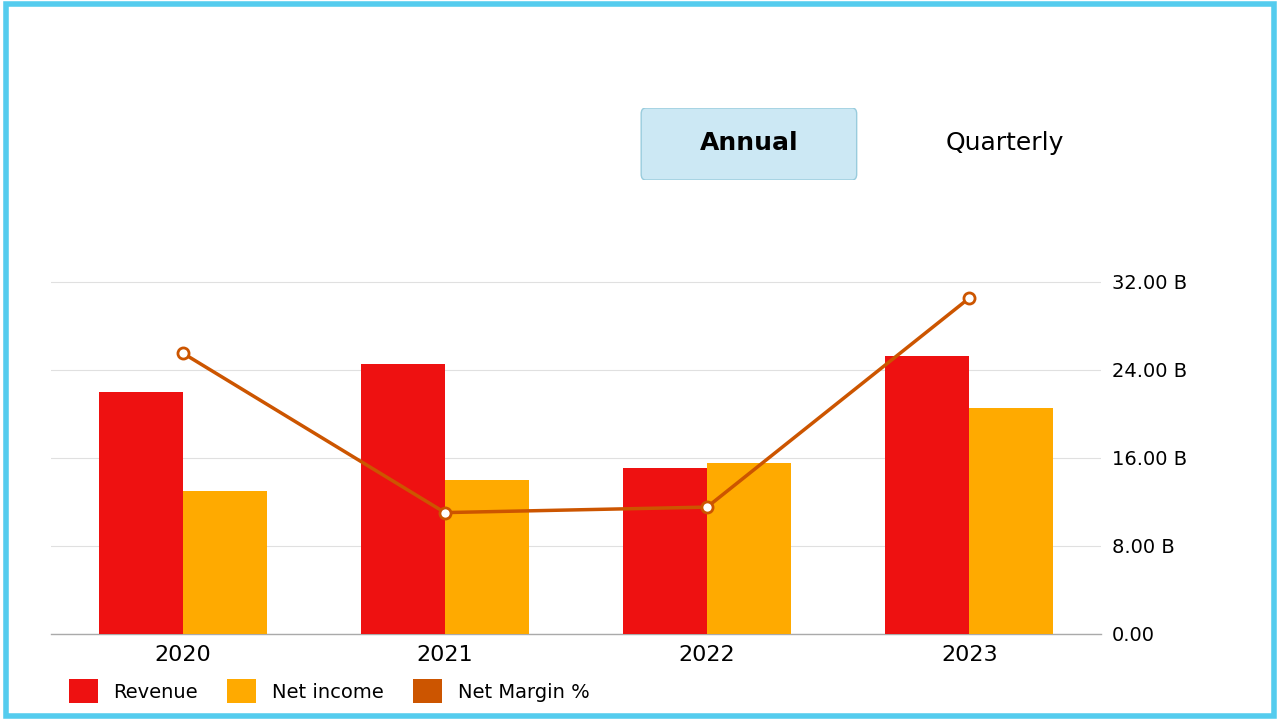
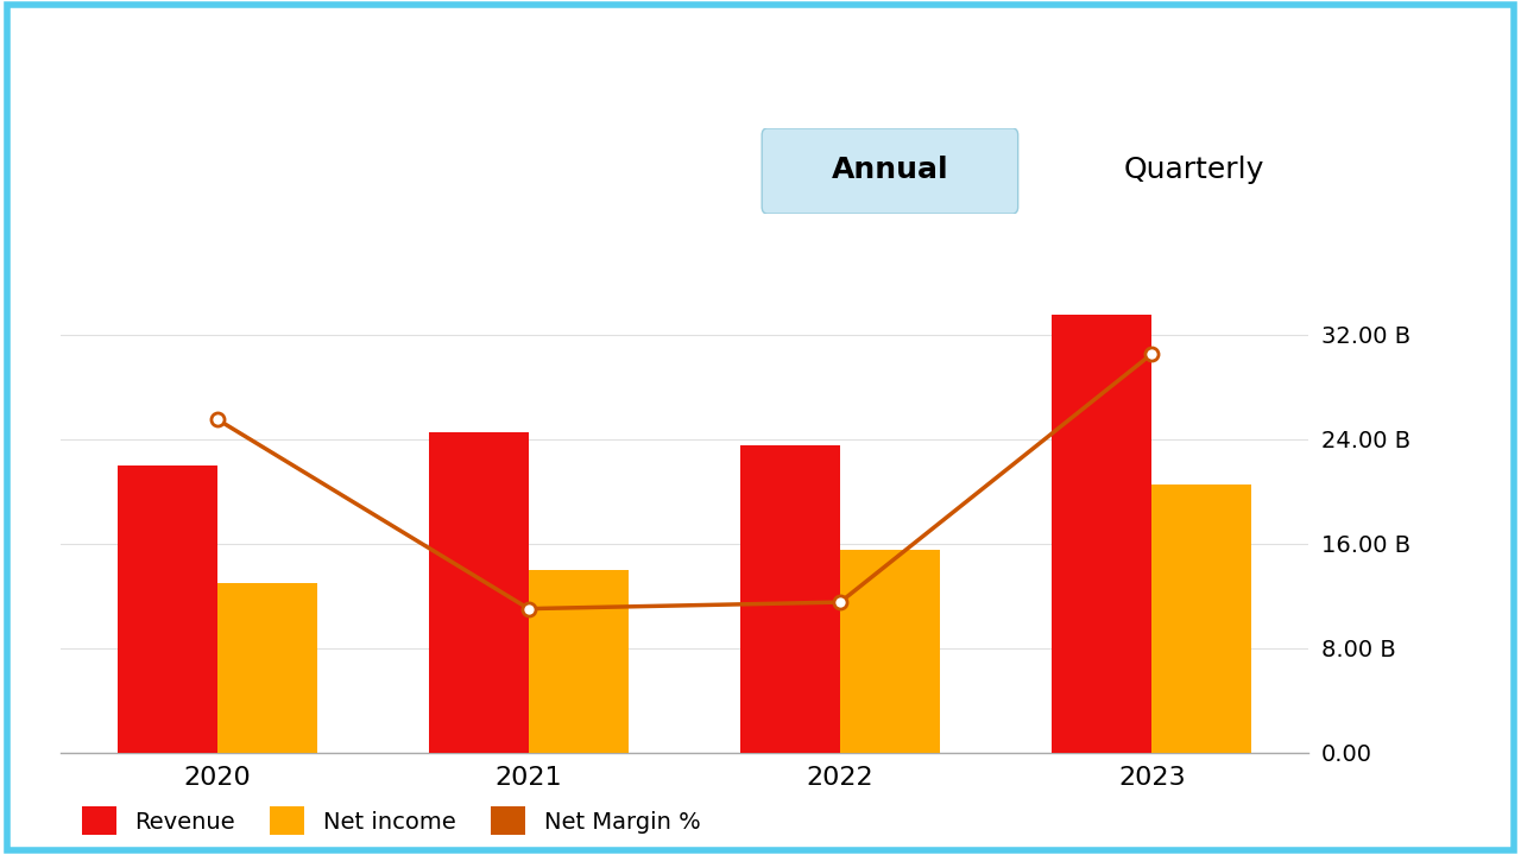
Revenue/2022: 15.1 B -> 23.5 B
Revenue/2023: 25.2 B -> 33.5 B
